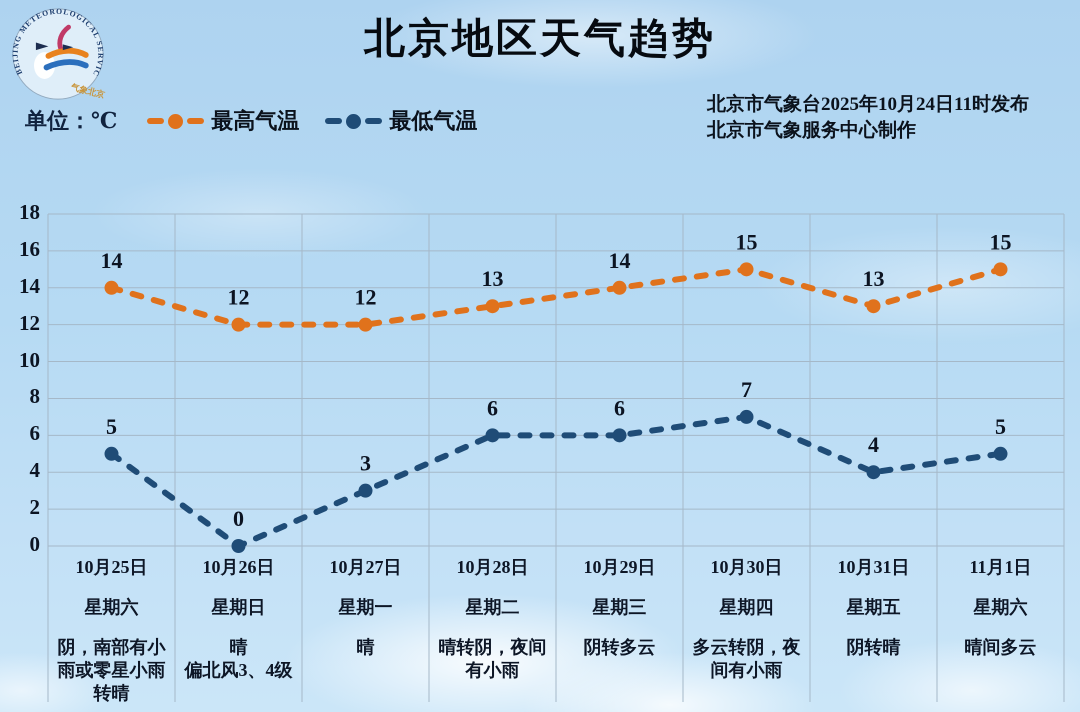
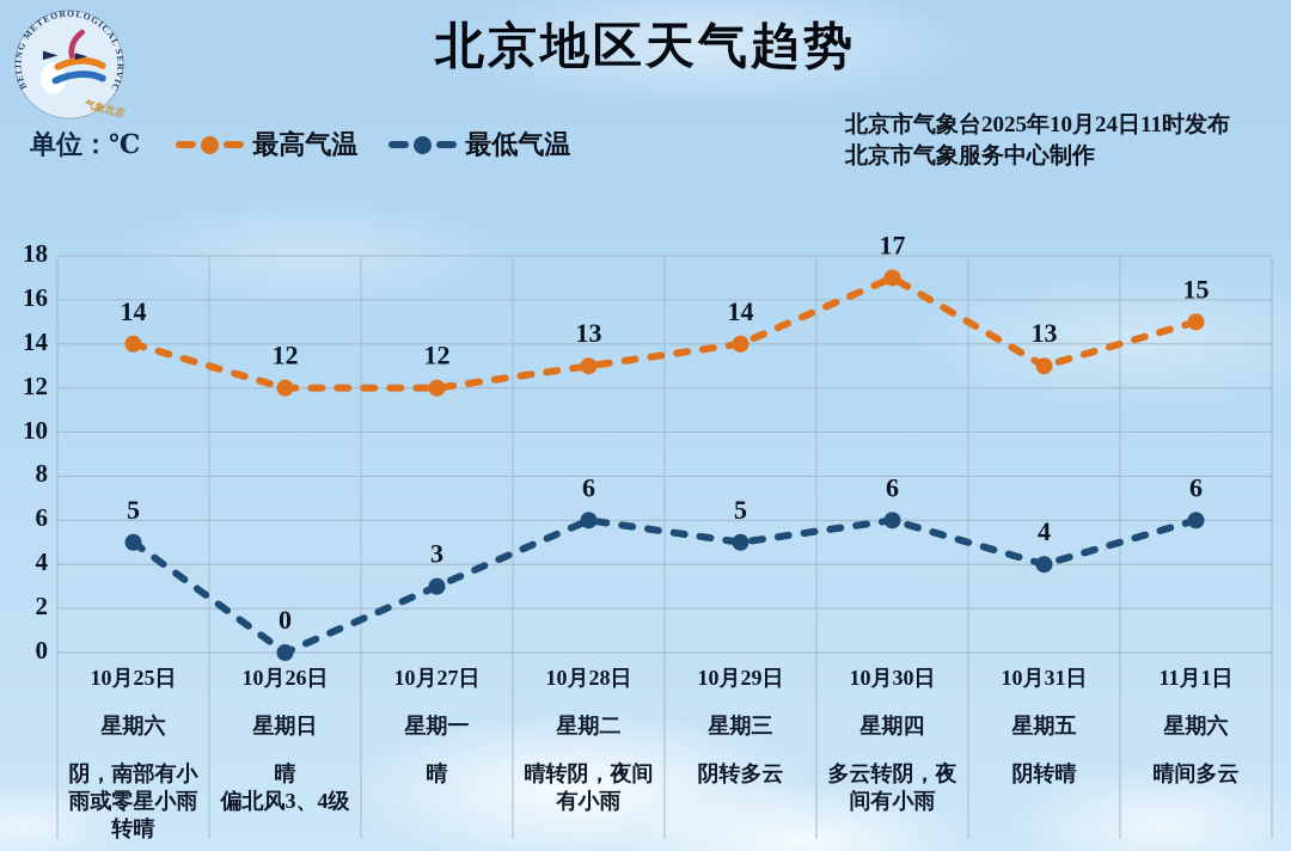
最低气温/10月29日: 6 -> 5
最高气温/10月30日: 15 -> 17
最低气温/10月30日: 7 -> 6
最低气温/11月1日: 5 -> 6
